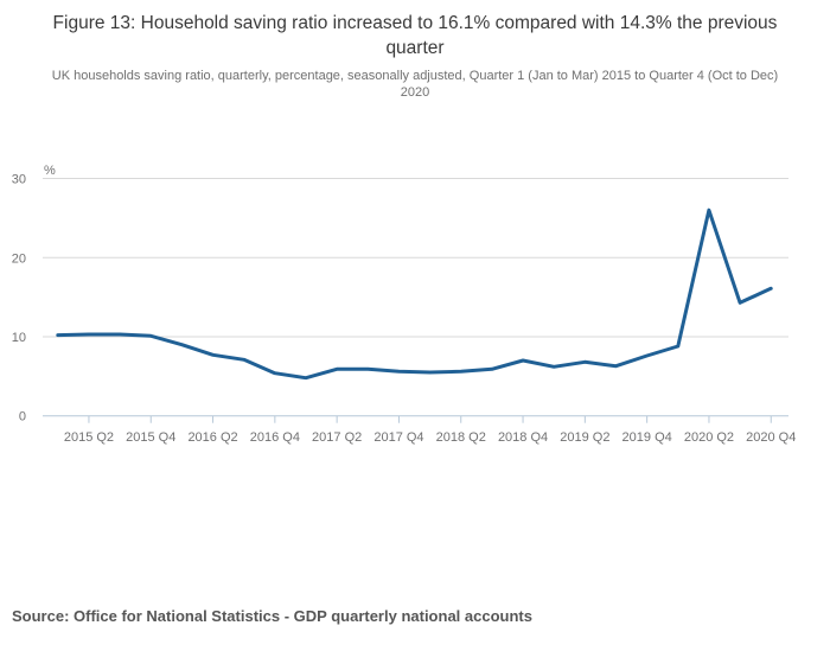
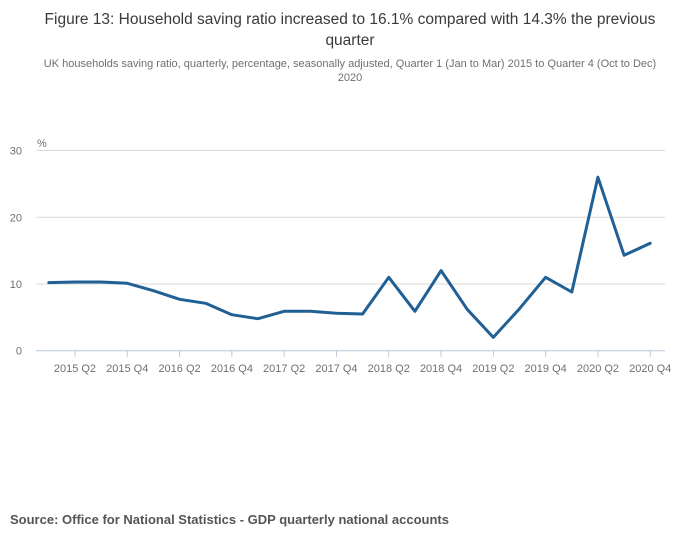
2018 Q2: 6 -> 11
2018 Q4: 7 -> 12
2019 Q2: 7 -> 2
2019 Q4: 8 -> 11
